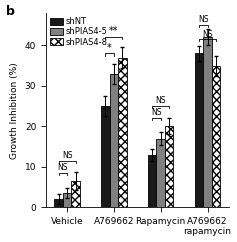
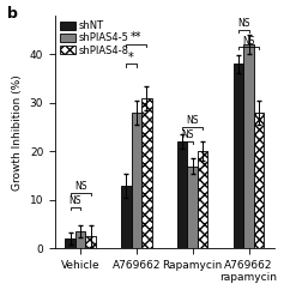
shPIAS4-8/Vehicle: 6.5 -> 2.5
shNT/A769662: 25 -> 13
shPIAS4-5/A769662: 33.0 -> 28.0
shPIAS4-8/A769662: 37.0 -> 31.0
shNT/Rapamycin: 13 -> 22
shPIAS4-8/A769662 rapamycin: 35.0 -> 28.0
